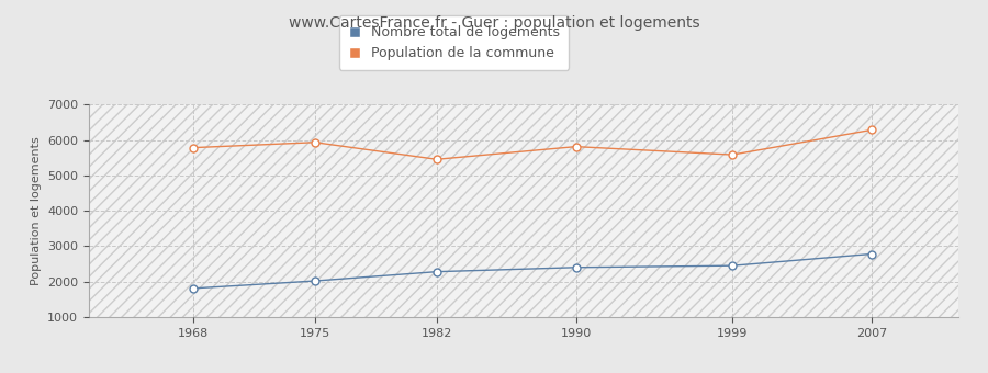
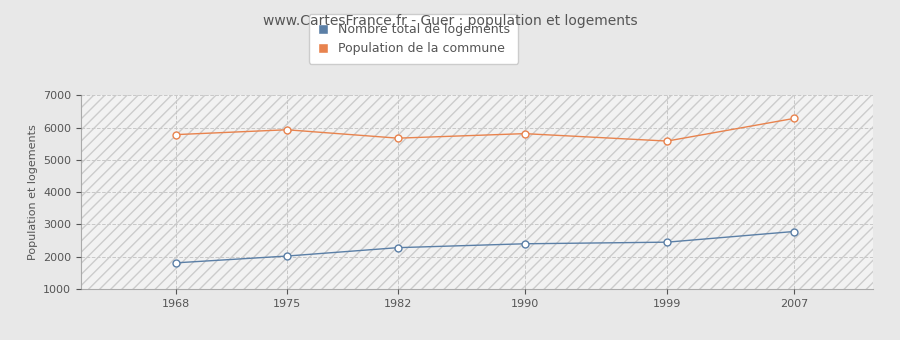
Population de la commune/1982: 5450 -> 5670
